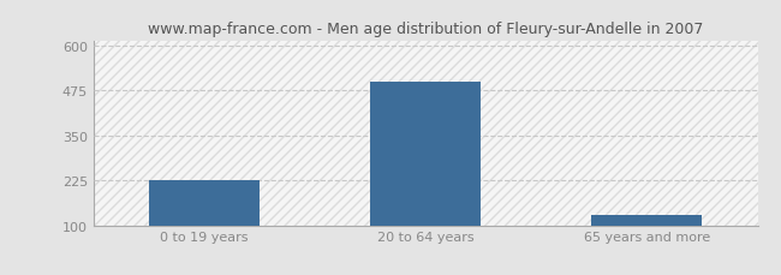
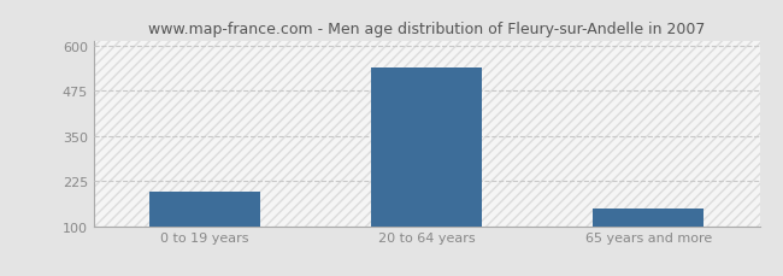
0 to 19 years: 225 -> 195
20 to 64 years: 500 -> 540
65 years and more: 130 -> 150
